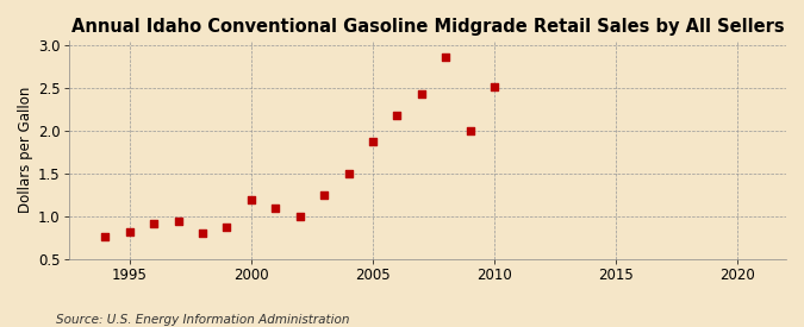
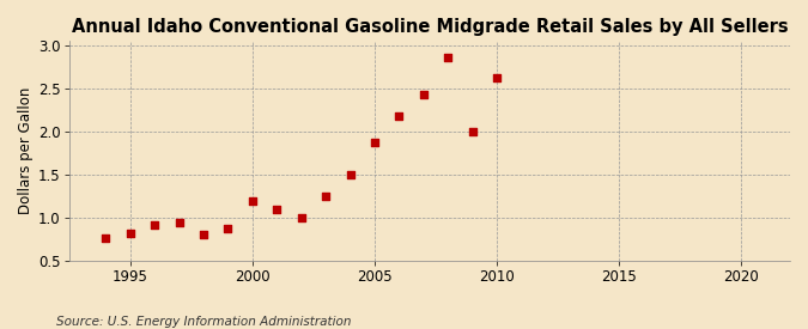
2010: 2.51 -> 2.62
